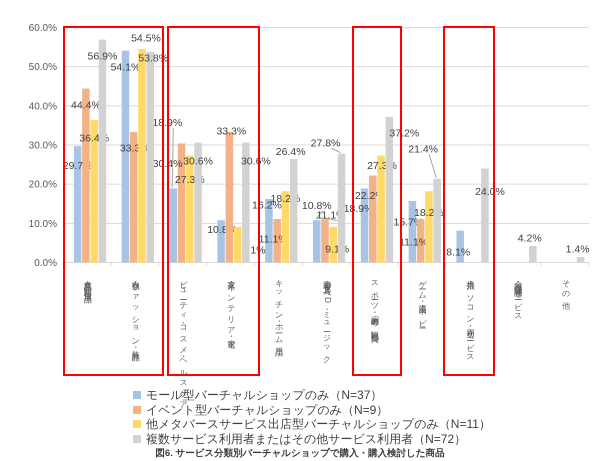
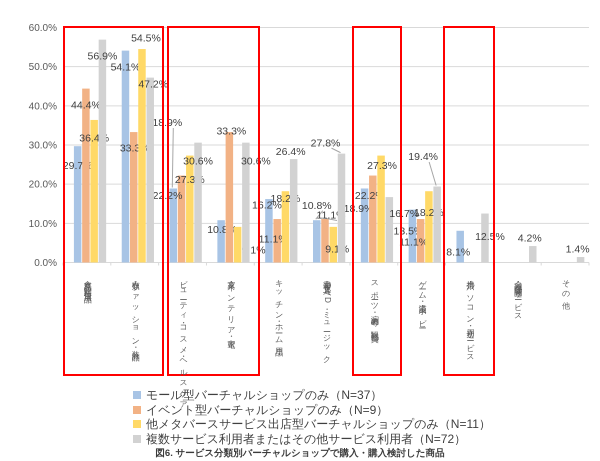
複数サービス利用者またはその他サービス利用者（N=72）/衣類・ファッション・装飾品: 53.8% -> 47.2%
イベント型バーチャルショップのみ（N=9）/ビューティ・コスメ・ヘルスケア: 30.4% -> 22.2%
複数サービス利用者またはその他サービス利用者（N=72）/スポーツ・演劇等の観戦鑑賞: 37.2% -> 16.7%
モール型バーチャルショップのみ（N=37）/ゲーム・漫画・ホビー: 15.7% -> 13.5%
複数サービス利用者またはその他サービス利用者（N=72）/ゲーム・漫画・ホビー: 21.4% -> 19.4%
複数サービス利用者またはその他サービス利用者（N=72）/携帯・パソコン・周辺サービス: 24.0% -> 12.5%
